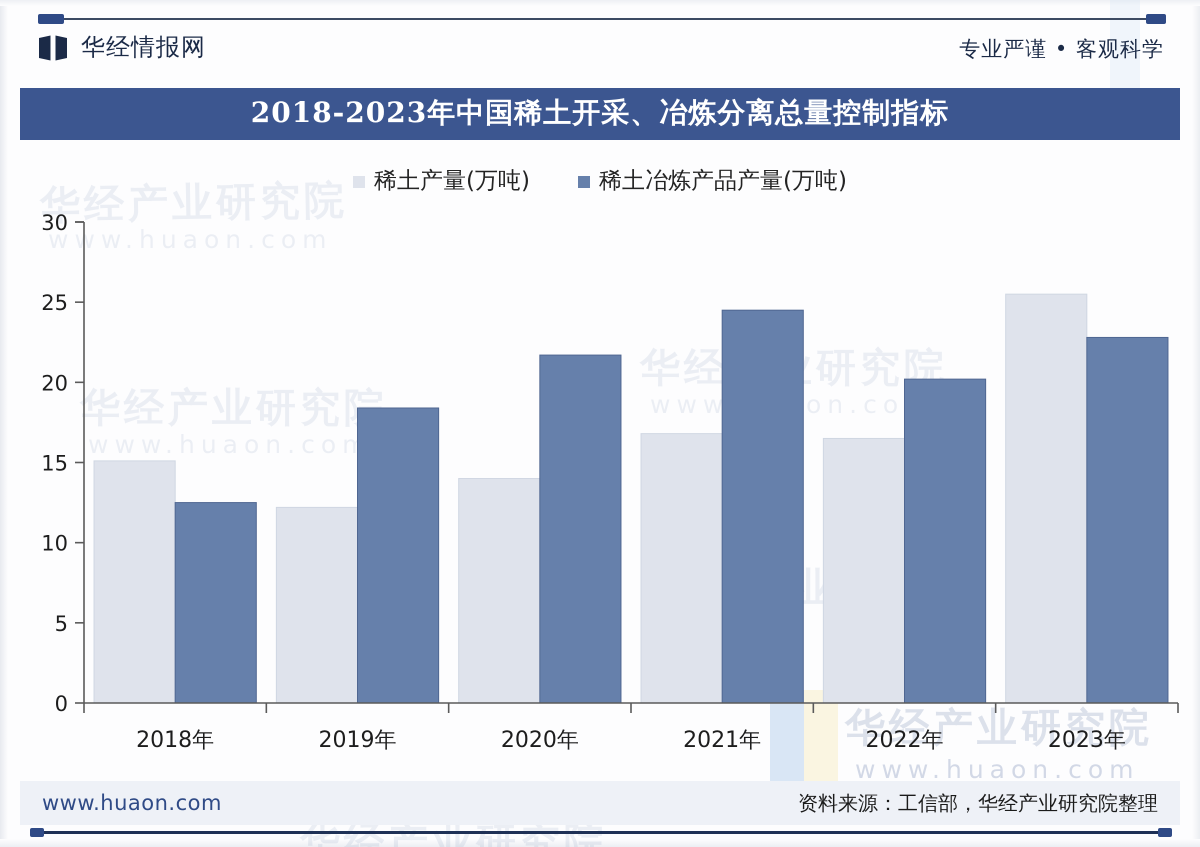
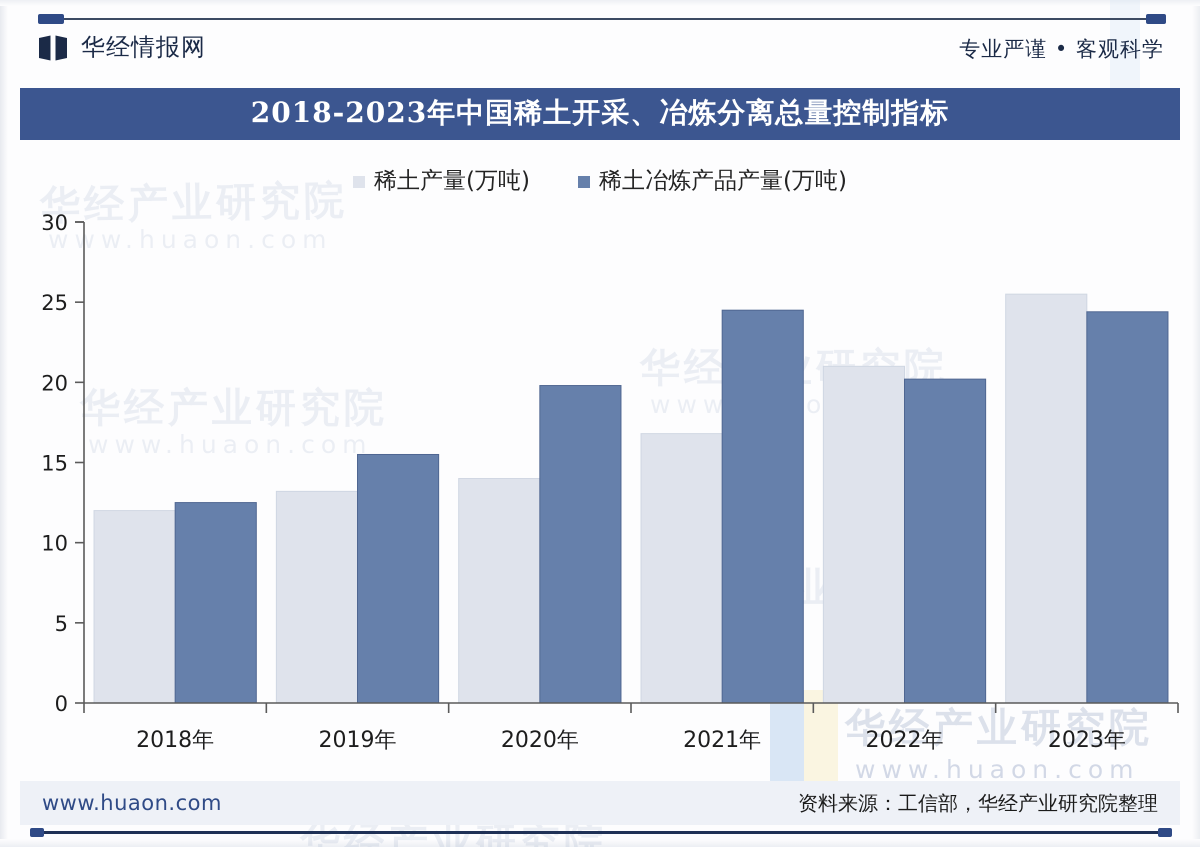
稀土产量(万吨)/2018年: 15.1 -> 12.0
稀土产量(万吨)/2019年: 12.2 -> 13.2
稀土冶炼产品产量(万吨)/2019年: 18.4 -> 15.5
稀土冶炼产品产量(万吨)/2020年: 21.7 -> 19.8
稀土产量(万吨)/2022年: 16.5 -> 21.0
稀土冶炼产品产量(万吨)/2023年: 22.8 -> 24.4
